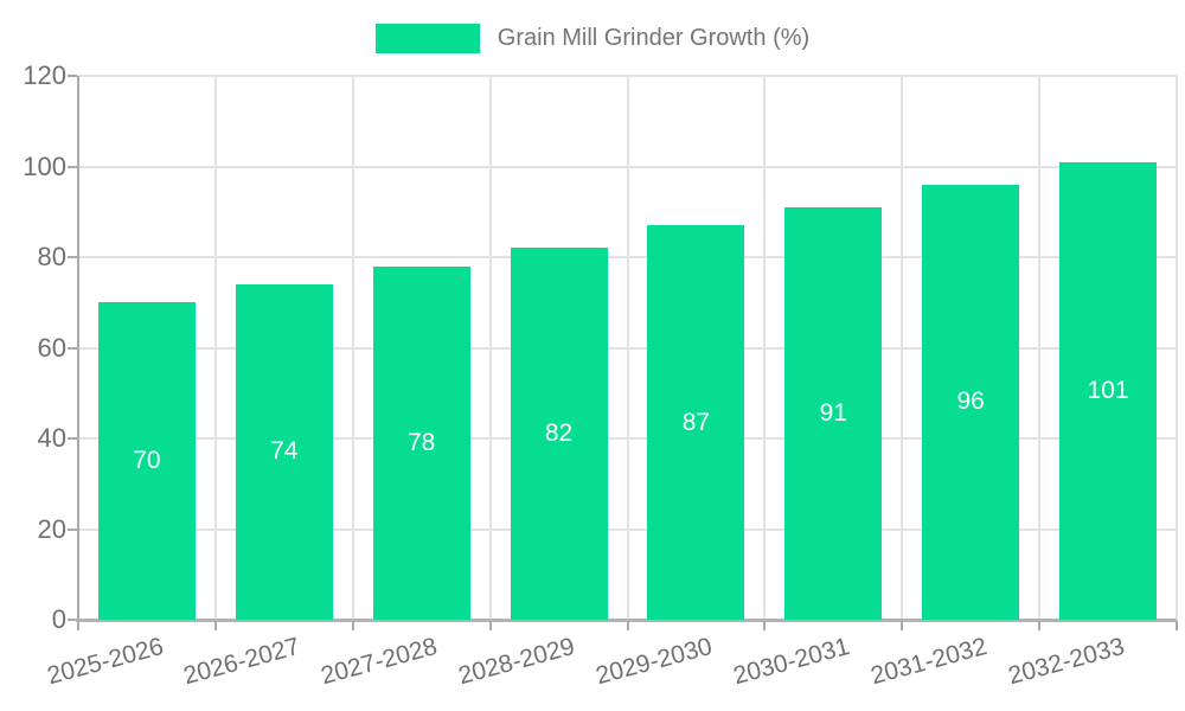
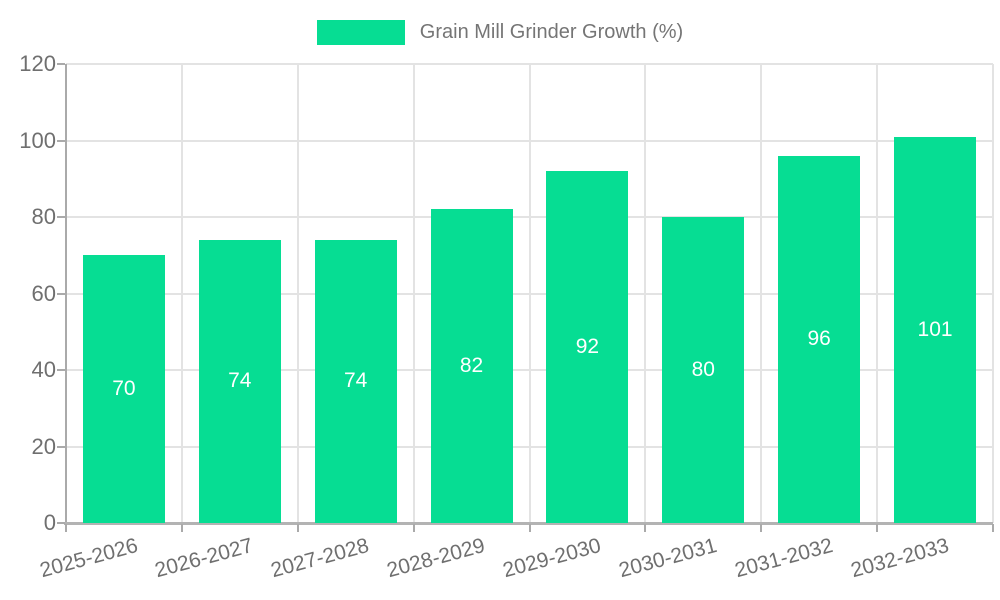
2027-2028: 78 -> 74
2029-2030: 87 -> 92
2030-2031: 91 -> 80
